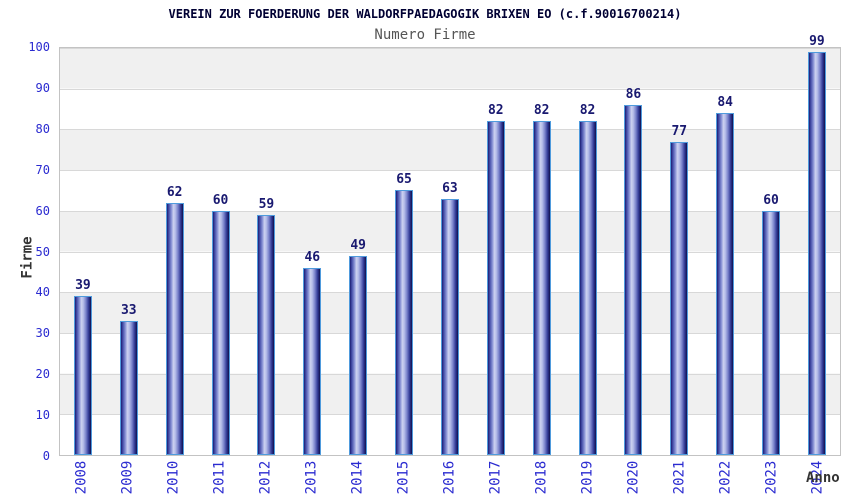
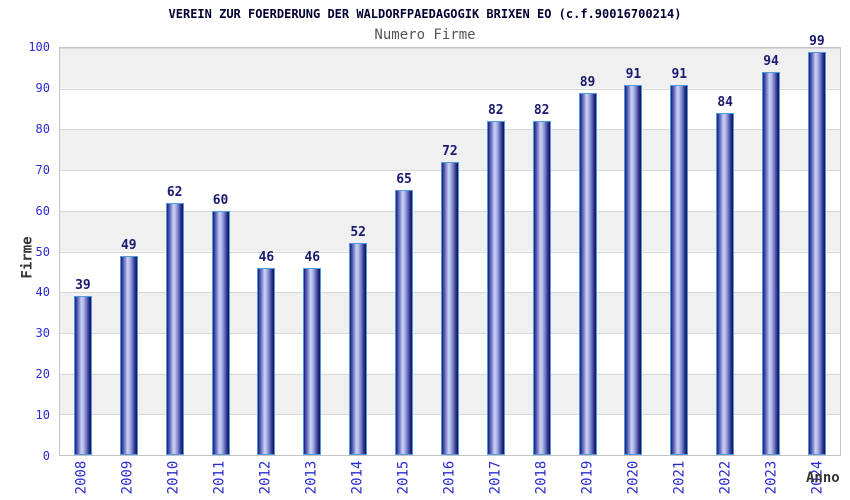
2009: 33 -> 49
2012: 59 -> 46
2014: 49 -> 52
2016: 63 -> 72
2019: 82 -> 89
2020: 86 -> 91
2021: 77 -> 91
2023: 60 -> 94
